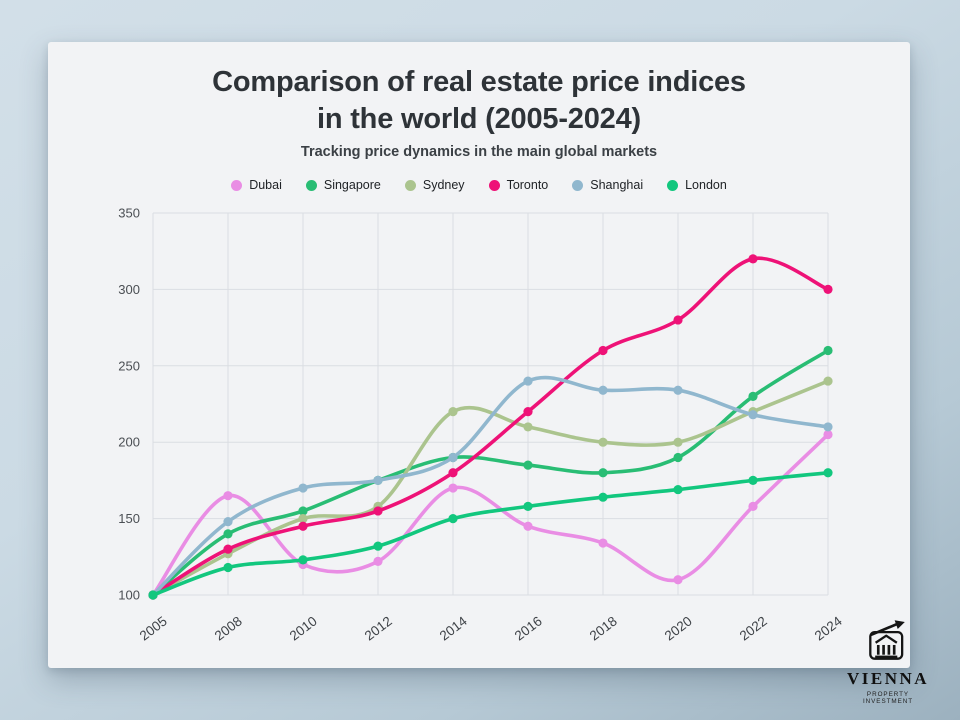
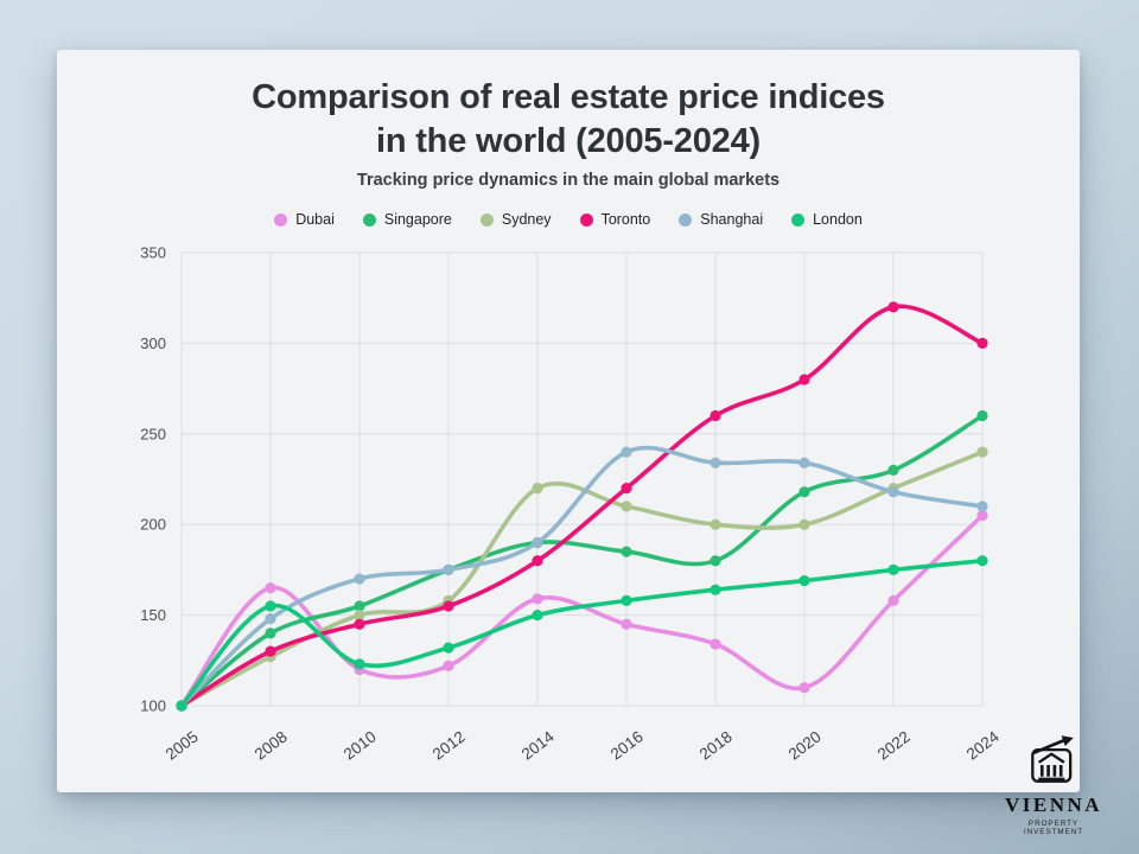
London/2008: 118 -> 155
Dubai/2014: 170 -> 159
Singapore/2020: 190 -> 218
